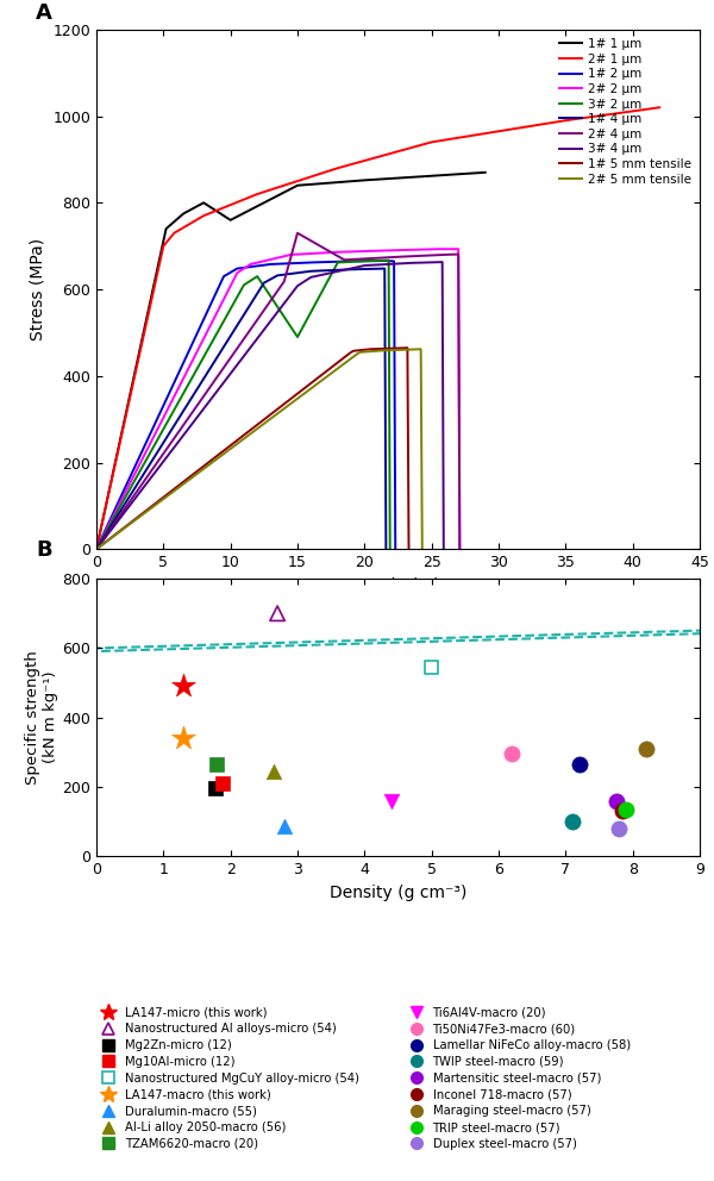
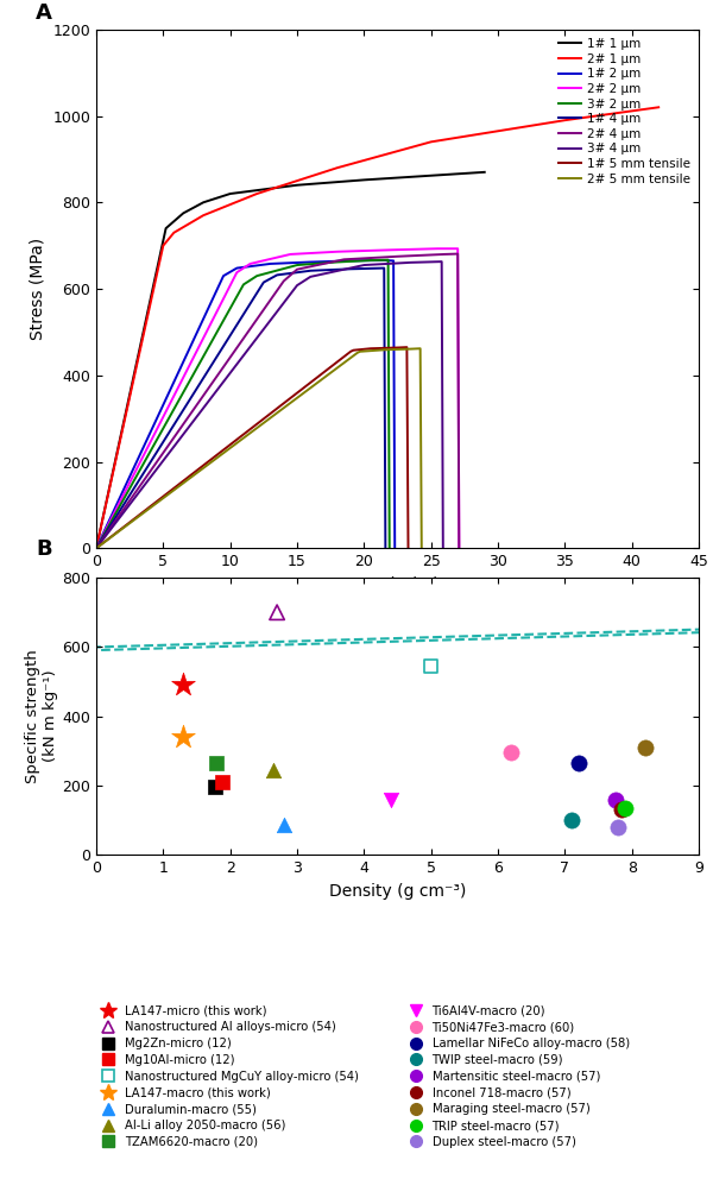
1# 1 μm/10: 760 -> 820
3# 2 μm/15: 490 -> 655
2# 4 μm/15: 730 -> 645
